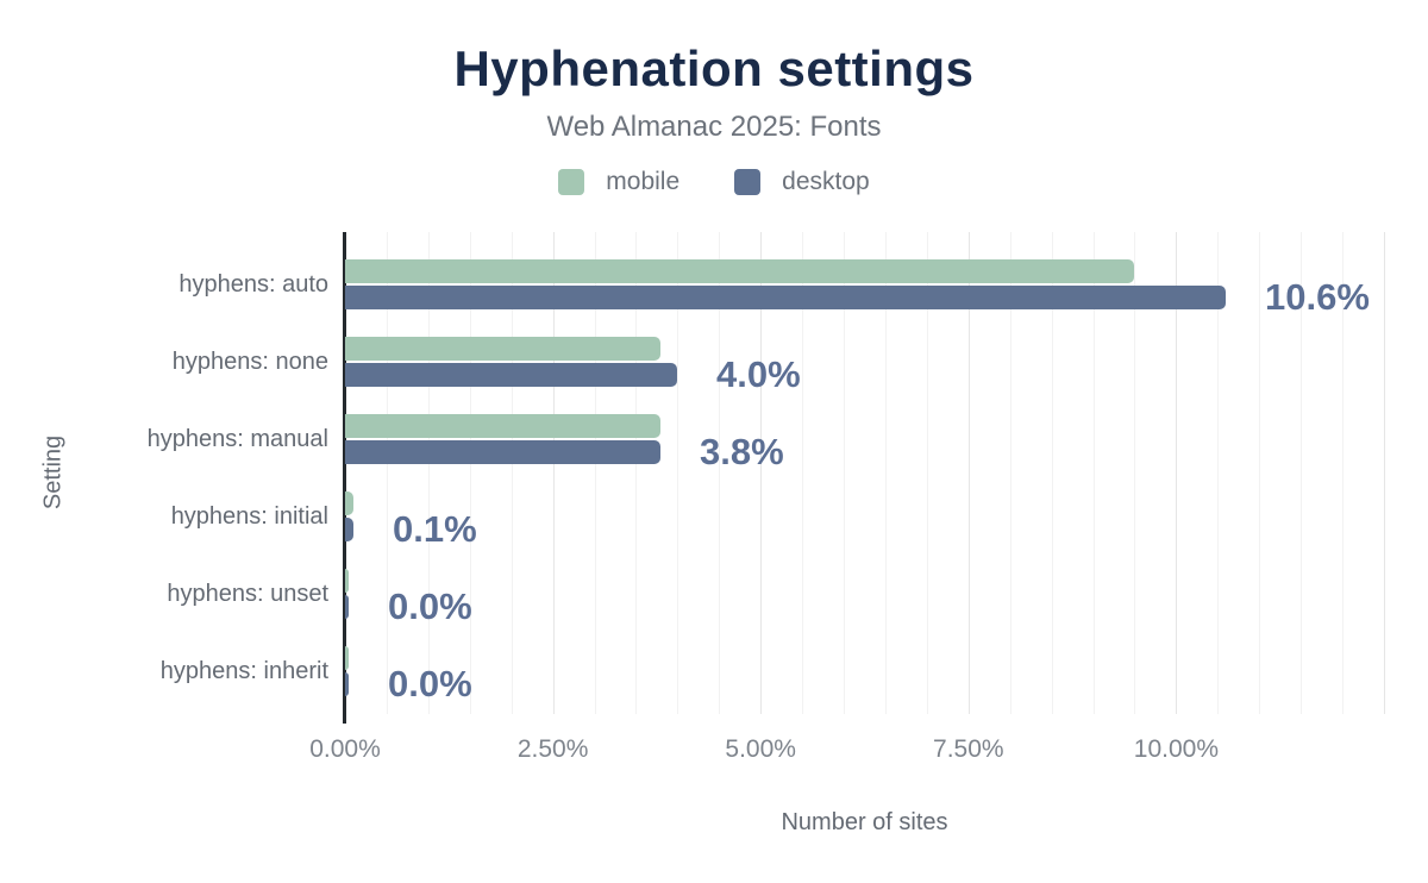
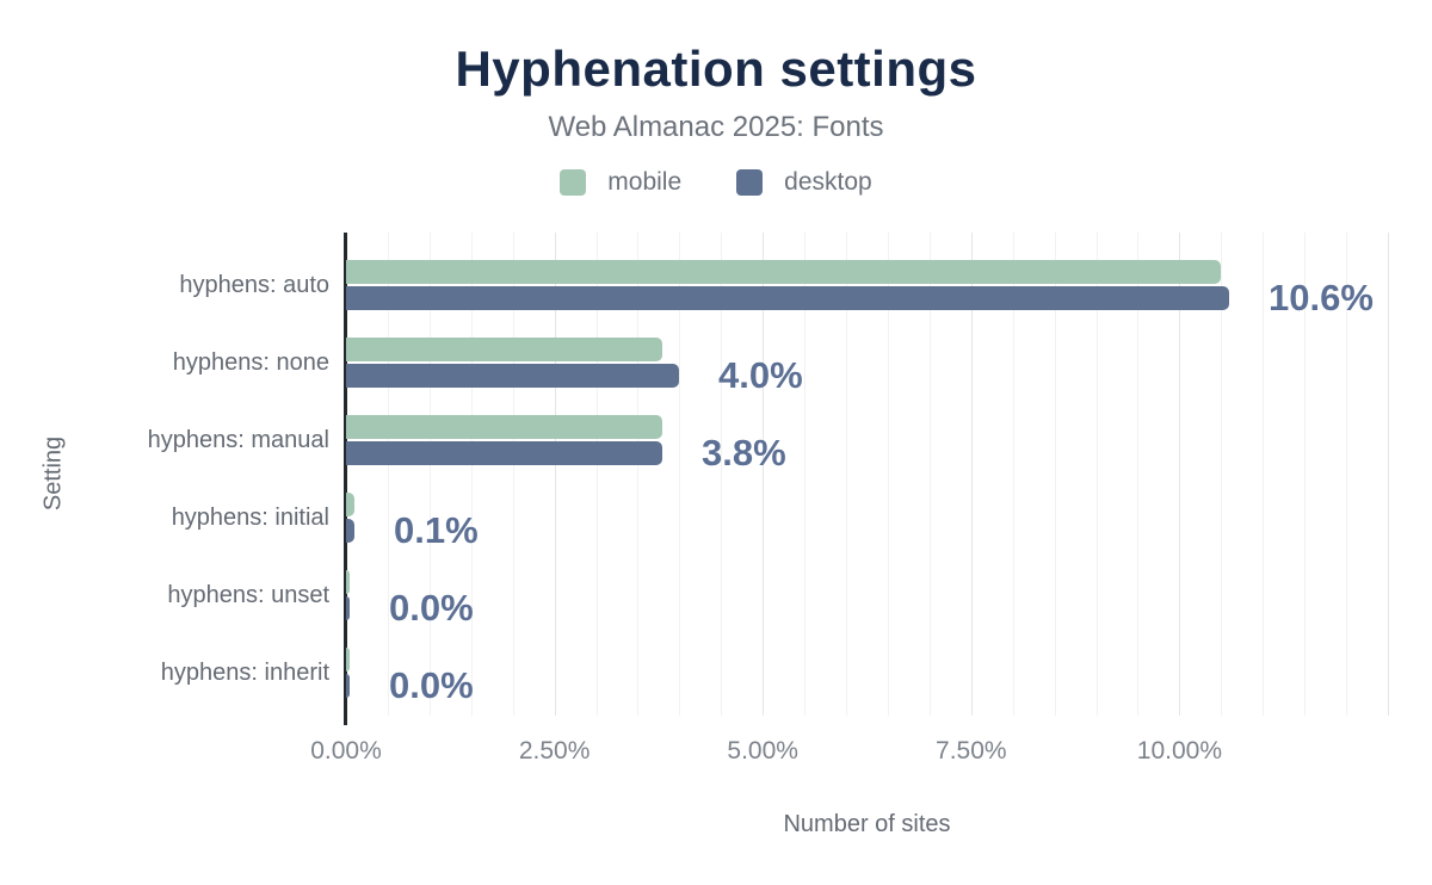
mobile/hyphens: auto: 9.5% -> 10.5%
